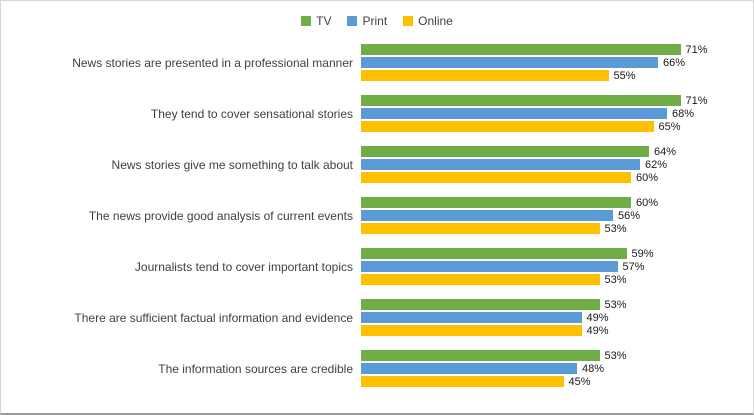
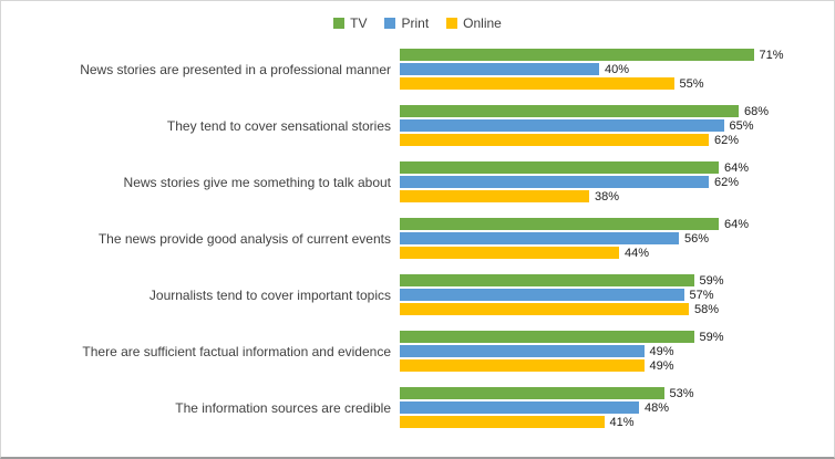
Print/News stories are presented in a professional manner: 66% -> 40%
TV/They tend to cover sensational stories: 71% -> 68%
Print/They tend to cover sensational stories: 68% -> 65%
Online/They tend to cover sensational stories: 65% -> 62%
Online/News stories give me something to talk about: 60% -> 38%
TV/The news provide good analysis of current events: 60% -> 64%
Online/The news provide good analysis of current events: 53% -> 44%
Online/Journalists tend to cover important topics: 53% -> 58%
TV/There are sufficient factual information and evidence: 53% -> 59%
Online/The information sources are credible: 45% -> 41%
